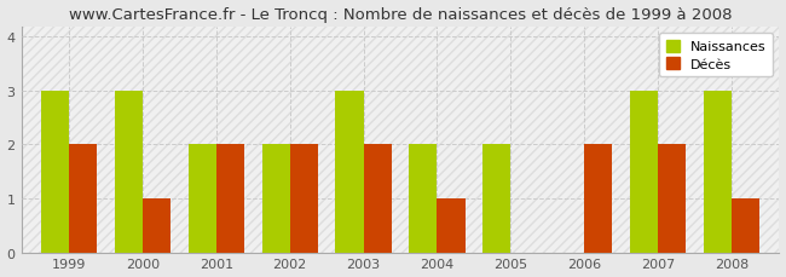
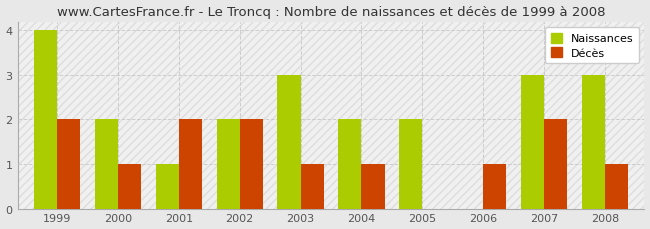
Naissances/1999: 3 -> 4
Naissances/2000: 3 -> 2
Naissances/2001: 2 -> 1
Décès/2003: 2 -> 1
Décès/2006: 2 -> 1
